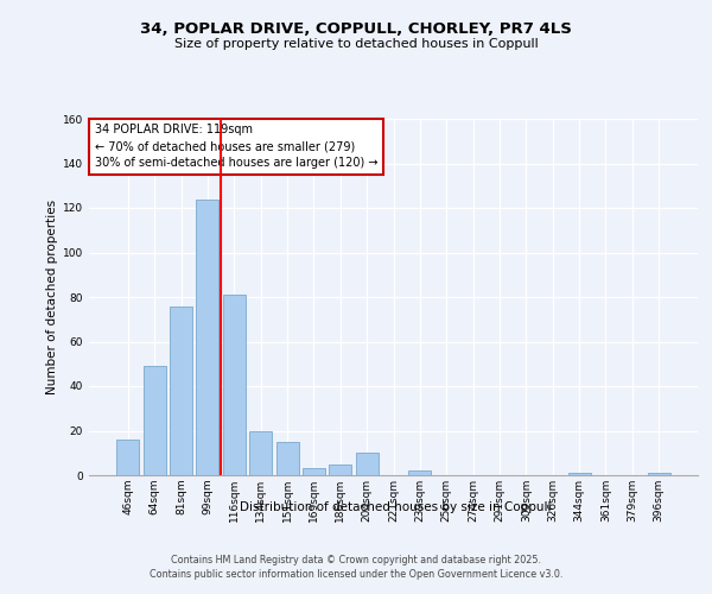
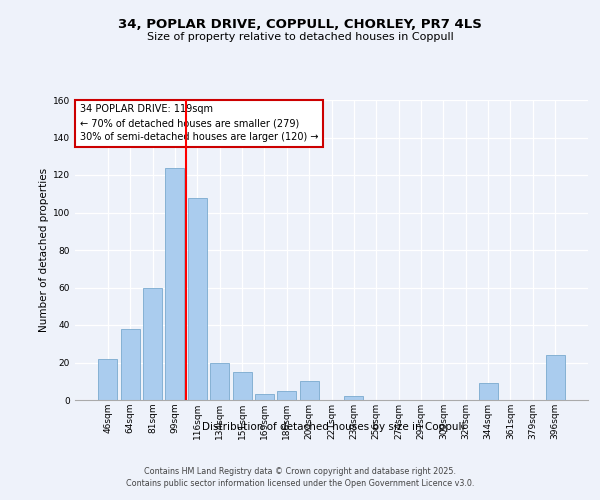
46sqm: 16 -> 22
64sqm: 49 -> 38
81sqm: 76 -> 60
116sqm: 81 -> 108
344sqm: 1 -> 9
396sqm: 1 -> 24
